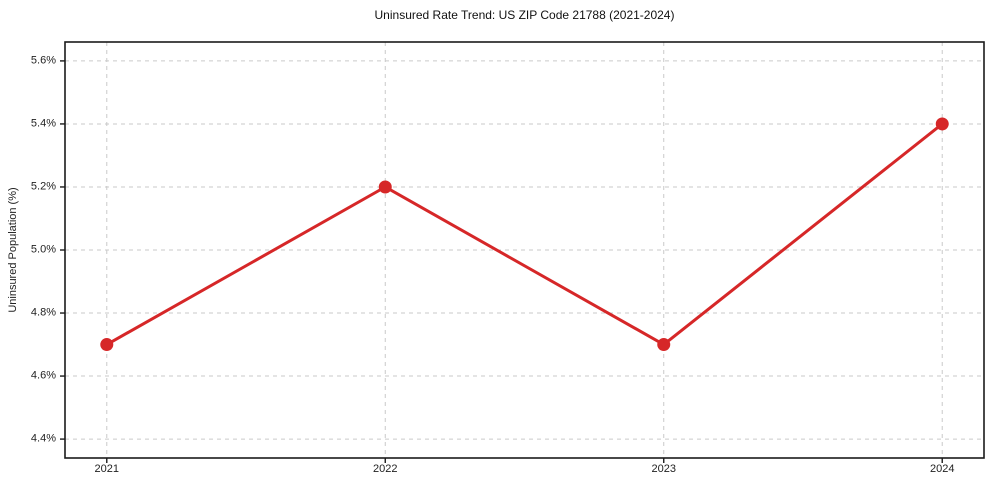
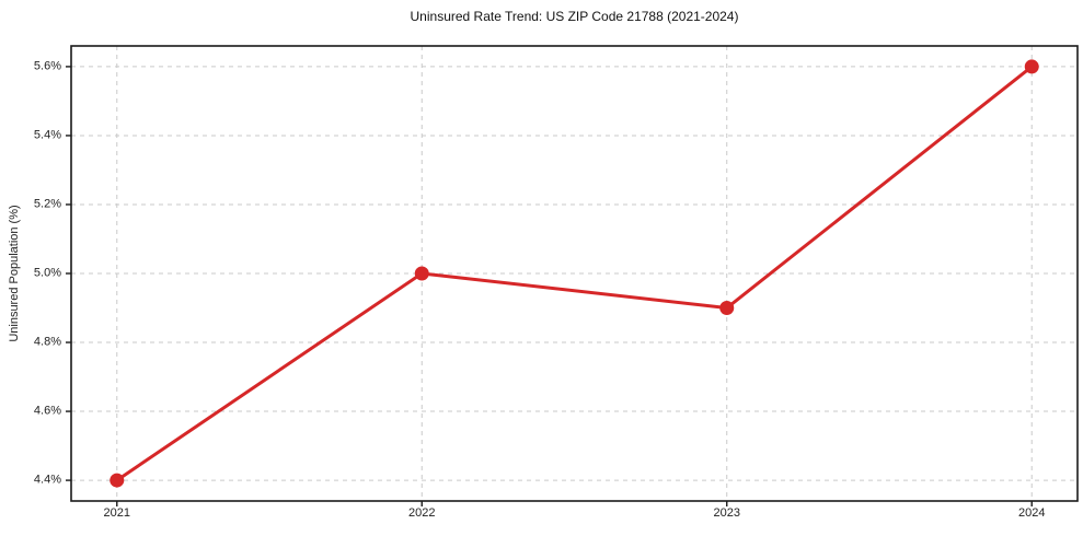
2021: 4.7% -> 4.4%
2022: 5.2% -> 5.0%
2023: 4.7% -> 4.9%
2024: 5.4% -> 5.6%
